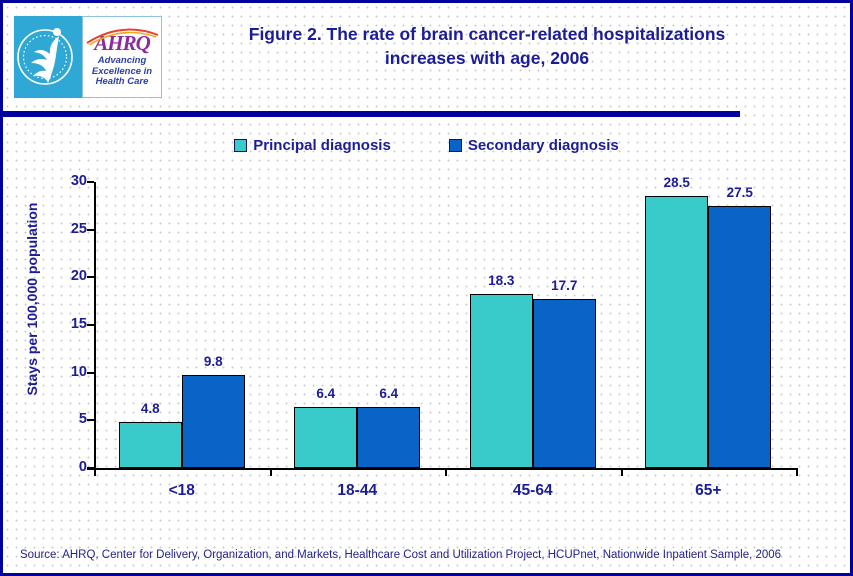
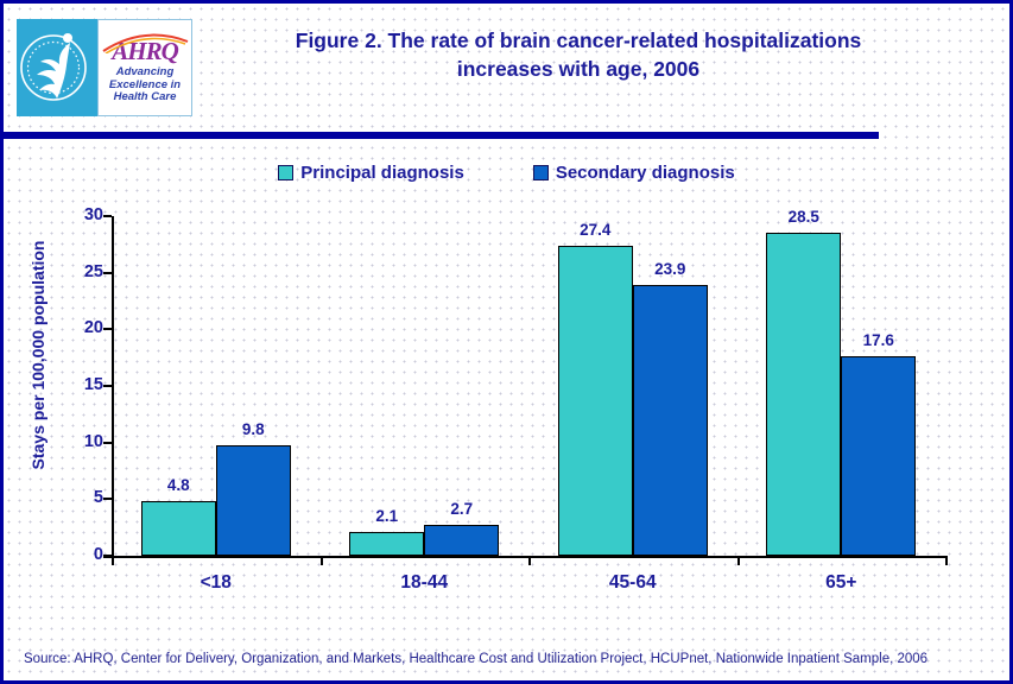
Principal diagnosis/18-44: 6.4 -> 2.1
Secondary diagnosis/18-44: 6.4 -> 2.7
Principal diagnosis/45-64: 18.3 -> 27.4
Secondary diagnosis/45-64: 17.7 -> 23.9
Secondary diagnosis/65+: 27.5 -> 17.6
